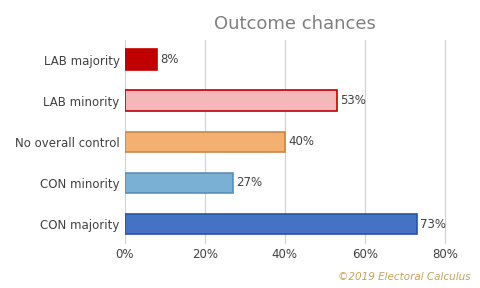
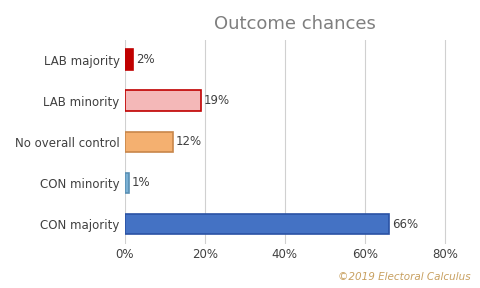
LAB majority: 8% -> 2%
LAB minority: 53% -> 19%
No overall control: 40% -> 12%
CON minority: 27% -> 1%
CON majority: 73% -> 66%
